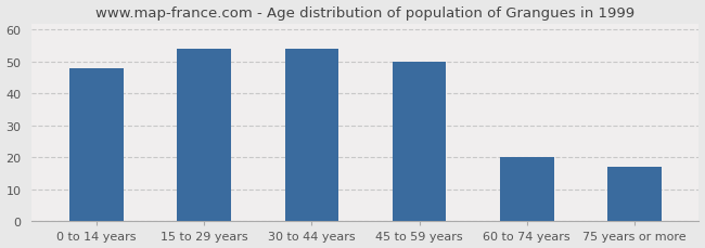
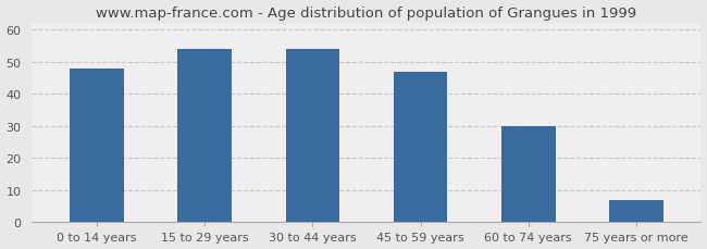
45 to 59 years: 50 -> 47
60 to 74 years: 20 -> 30
75 years or more: 17 -> 7
